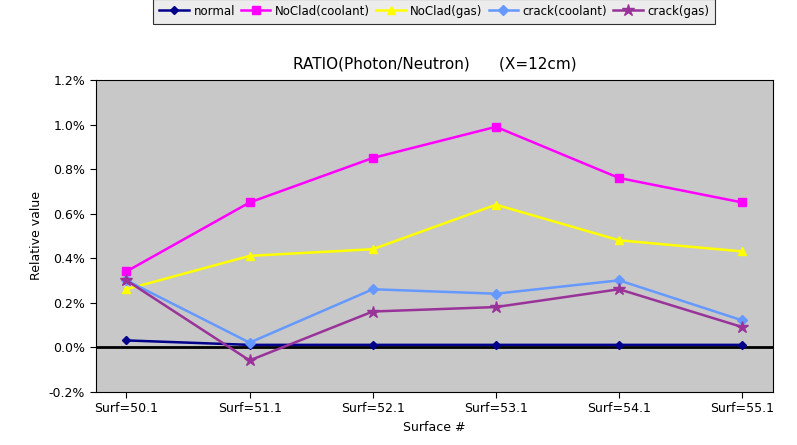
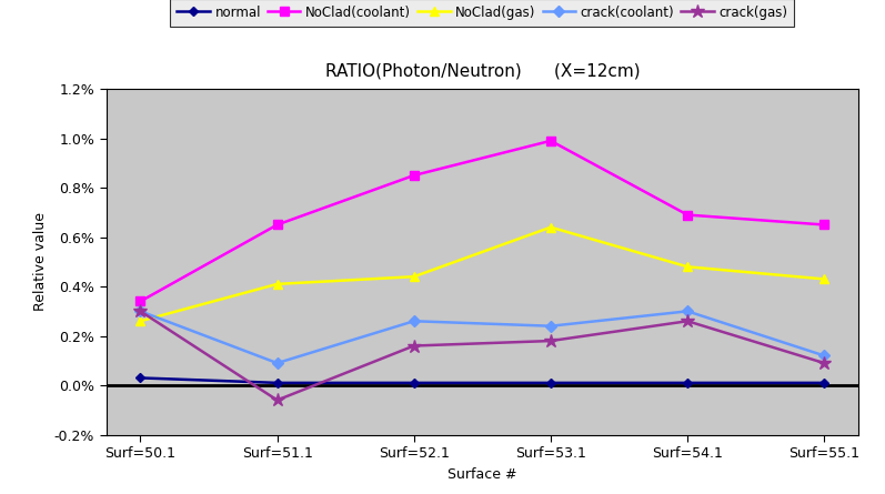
crack(coolant)/Surf=51.1: 0.02% -> 0.09%
NoClad(coolant)/Surf=54.1: 0.76% -> 0.69%
